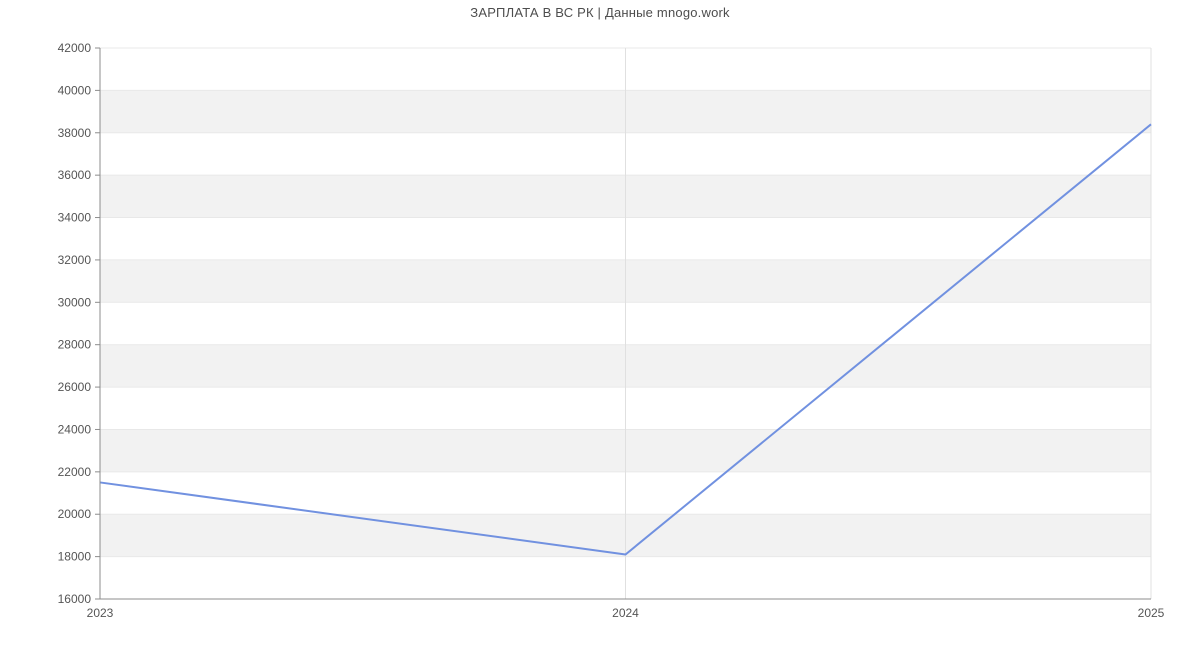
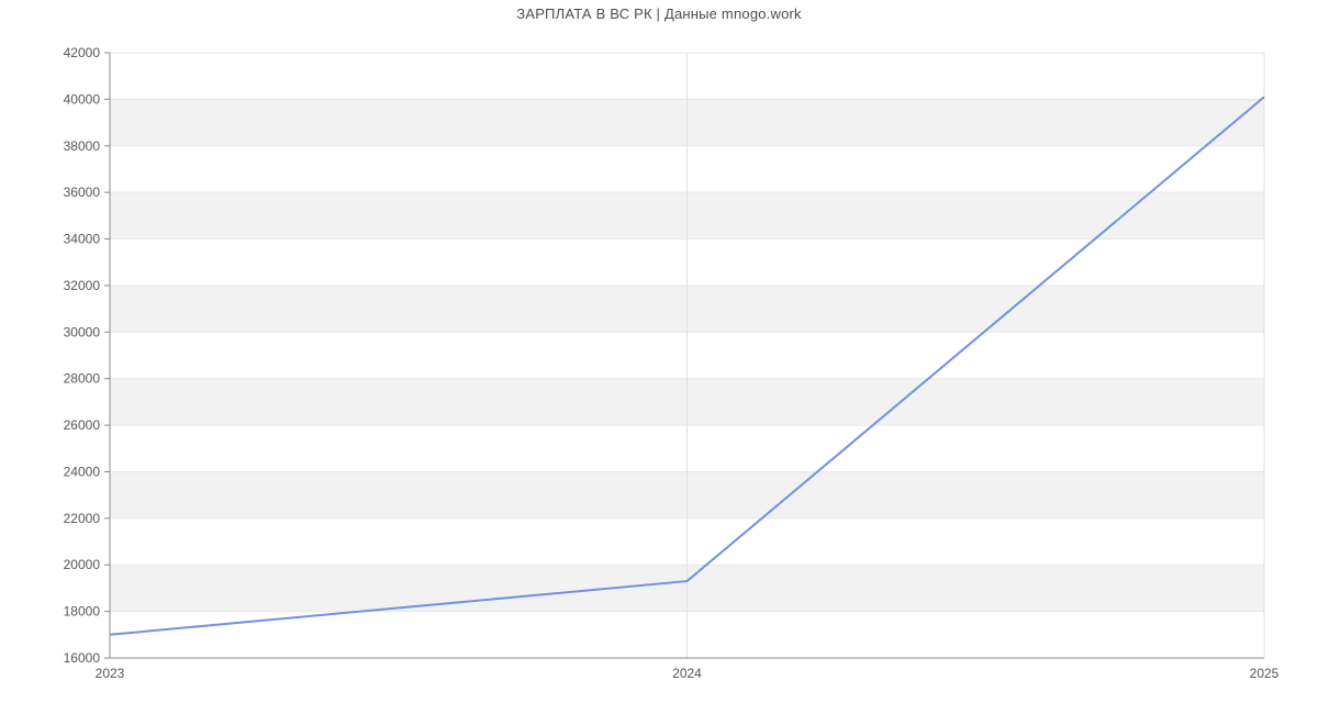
2023: 21500 -> 17000
2024: 18100 -> 19300
2025: 38400 -> 40100
